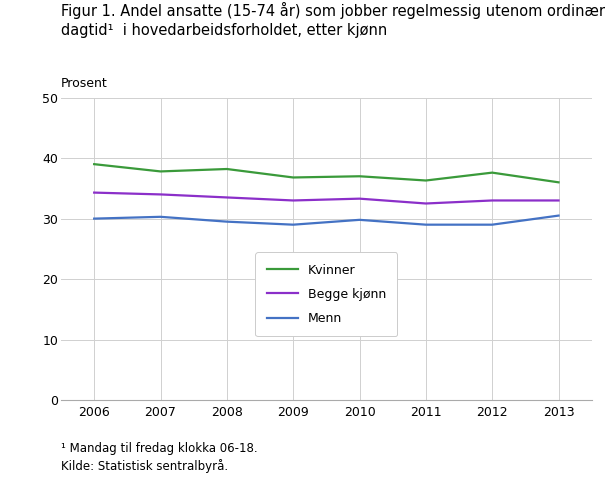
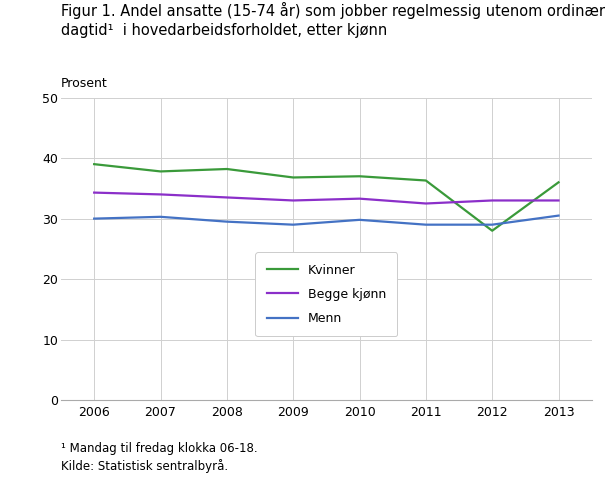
Kvinner/2012: 37.6 -> 28.0
